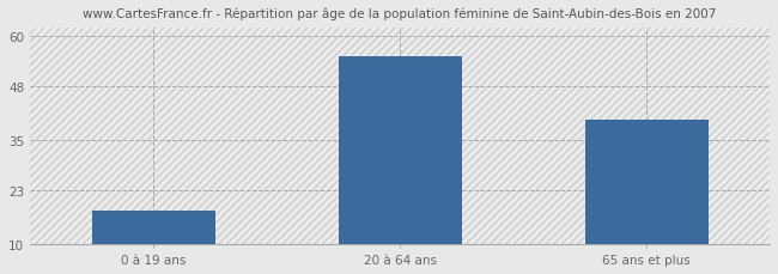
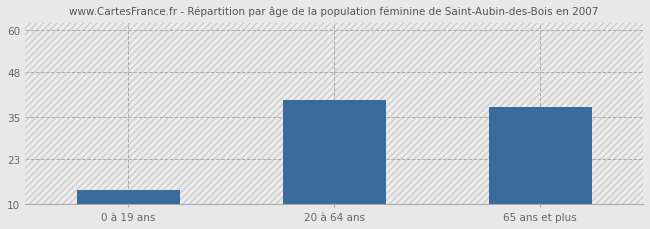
0 à 19 ans: 18 -> 14
20 à 64 ans: 55 -> 40
65 ans et plus: 40 -> 38
